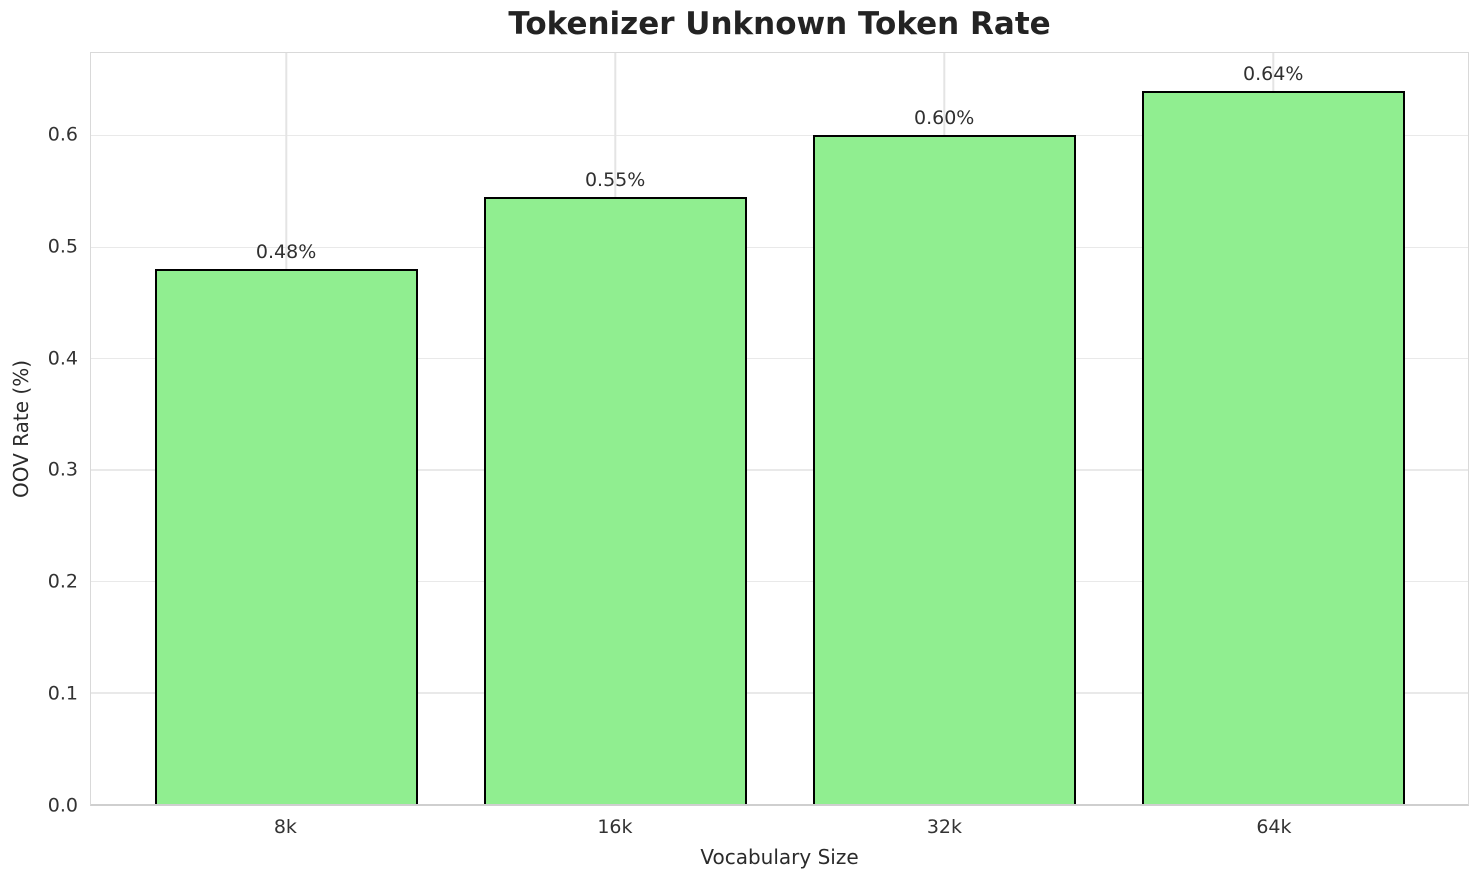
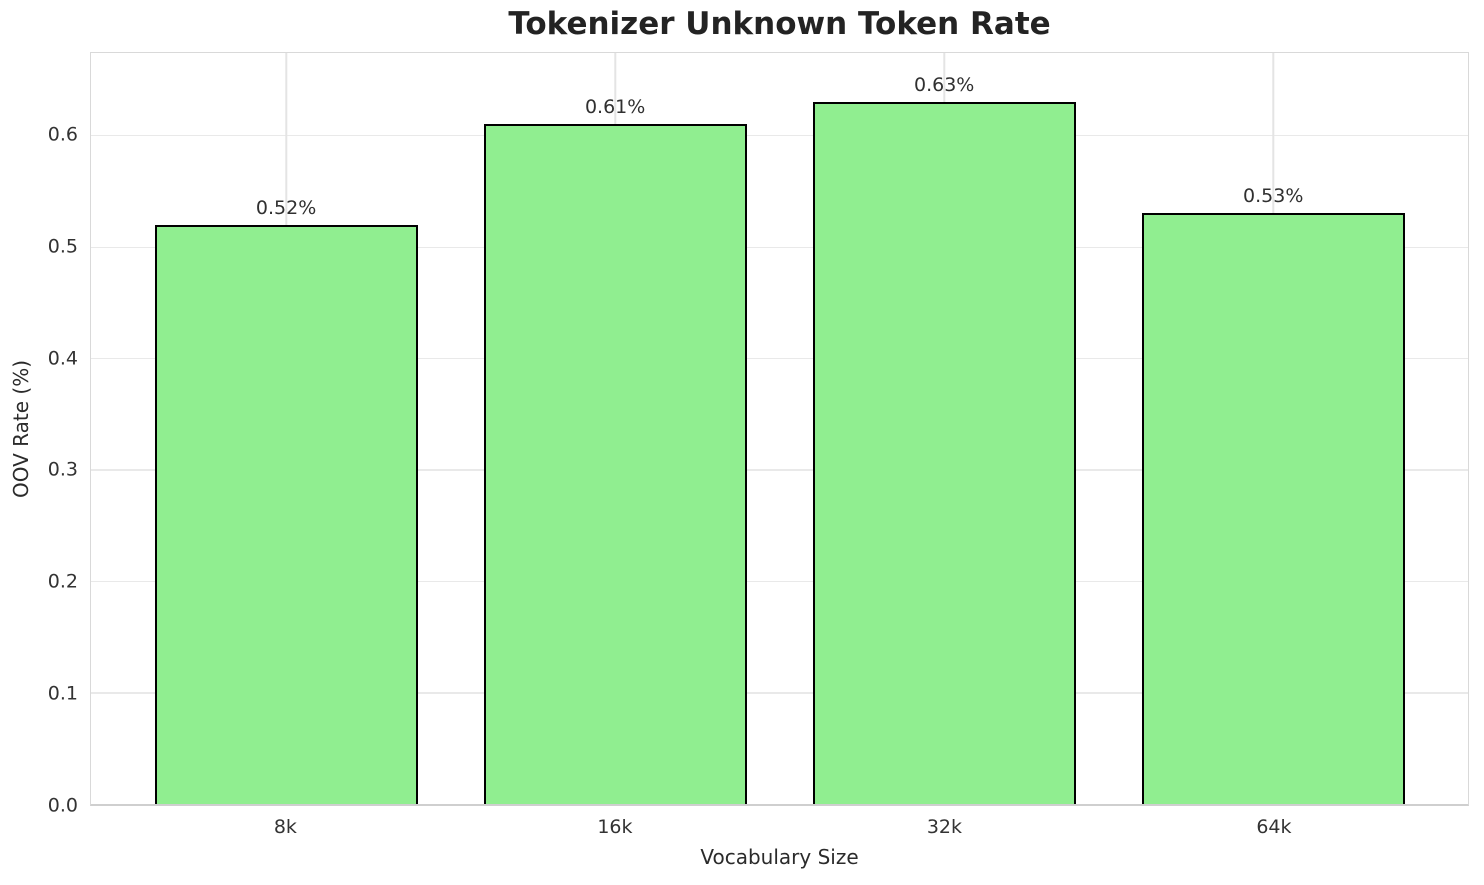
8k: 0.48% -> 0.52%
16k: 0.55% -> 0.61%
32k: 0.60% -> 0.63%
64k: 0.64% -> 0.53%
